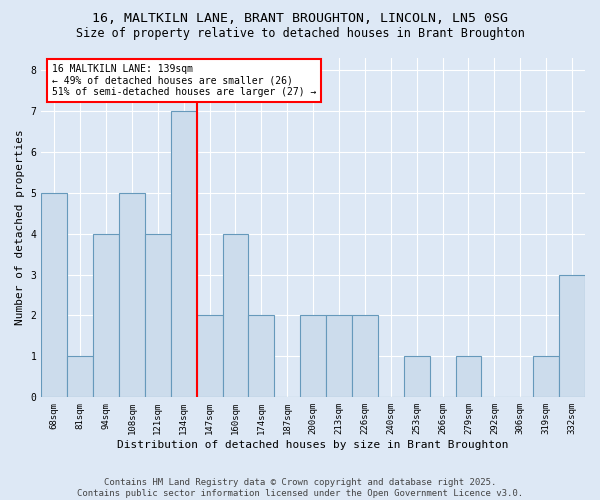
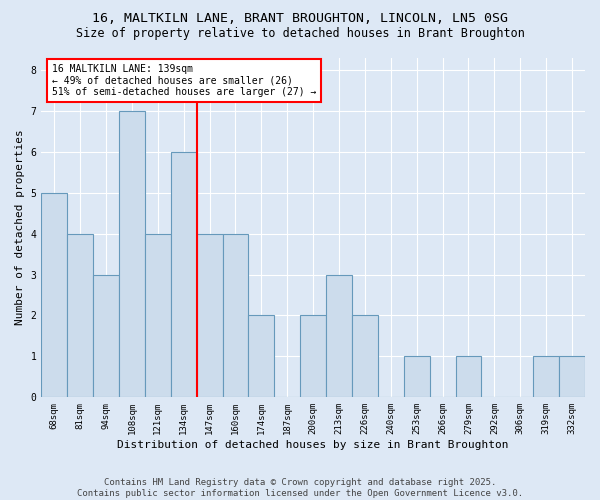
81sqm: 1 -> 4
94sqm: 4 -> 3
108sqm: 5 -> 7
134sqm: 7 -> 6
147sqm: 2 -> 4
213sqm: 2 -> 3
332sqm: 3 -> 1
